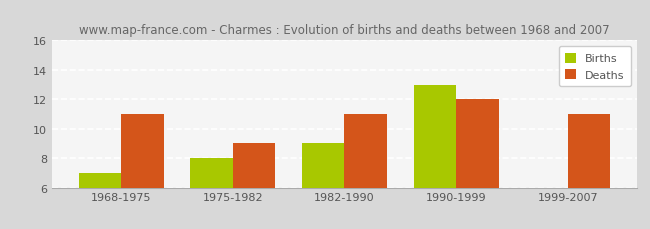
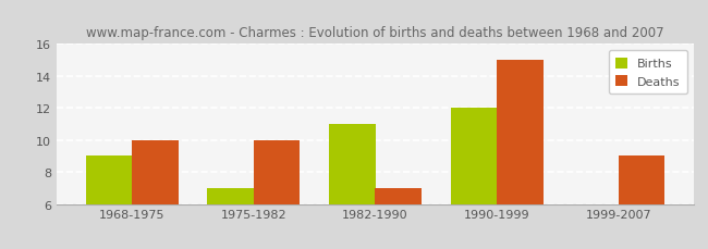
Births/1968-1975: 7 -> 9
Deaths/1968-1975: 11 -> 10
Births/1975-1982: 8 -> 7
Deaths/1975-1982: 9 -> 10
Births/1982-1990: 9 -> 11
Deaths/1982-1990: 11 -> 7
Births/1990-1999: 13 -> 12
Deaths/1990-1999: 12 -> 15
Deaths/1999-2007: 11 -> 9
